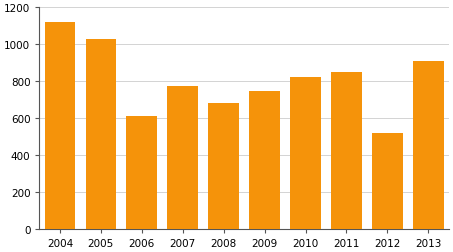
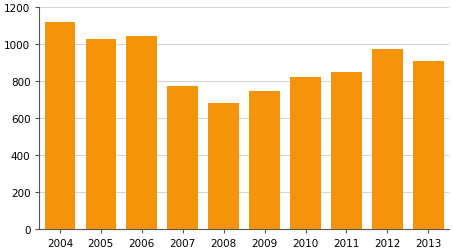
2006: 610 -> 1040
2012: 520 -> 980
